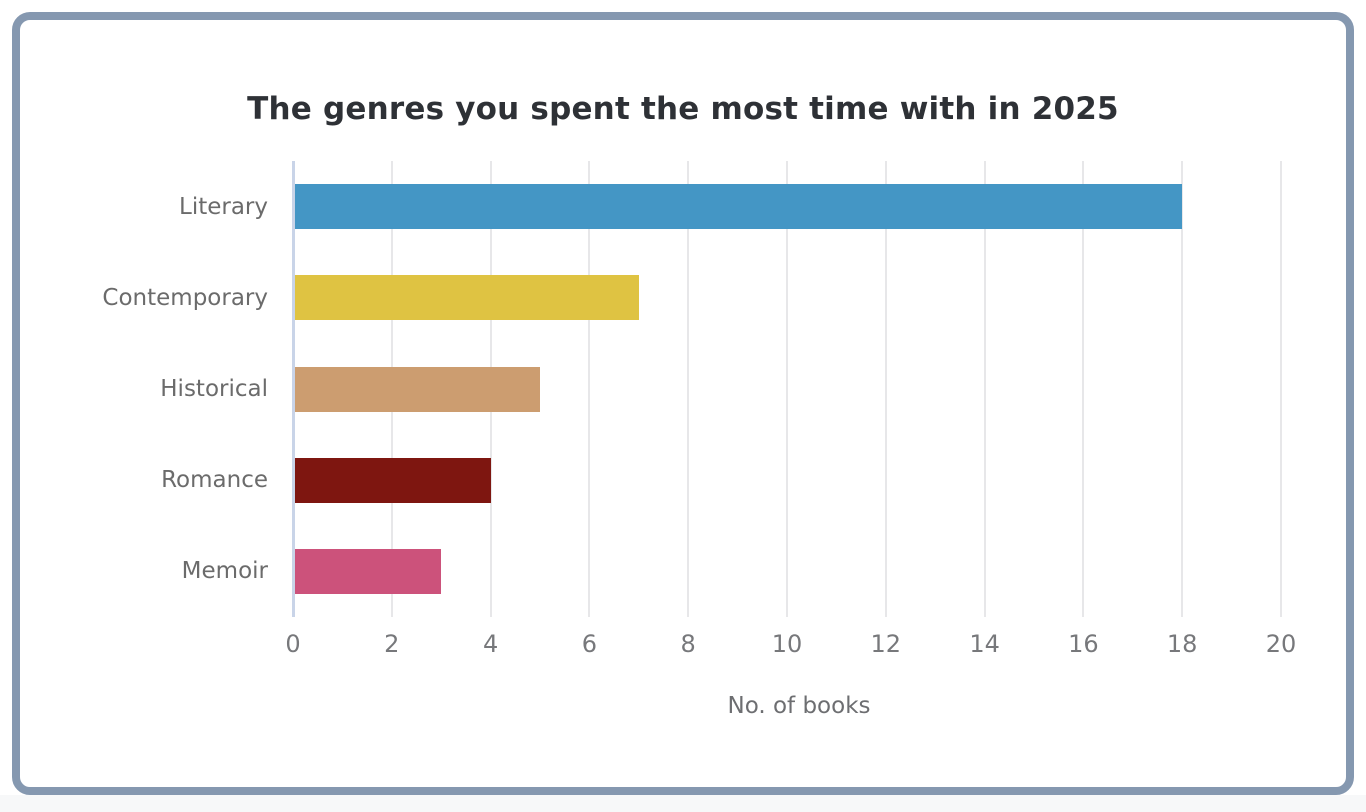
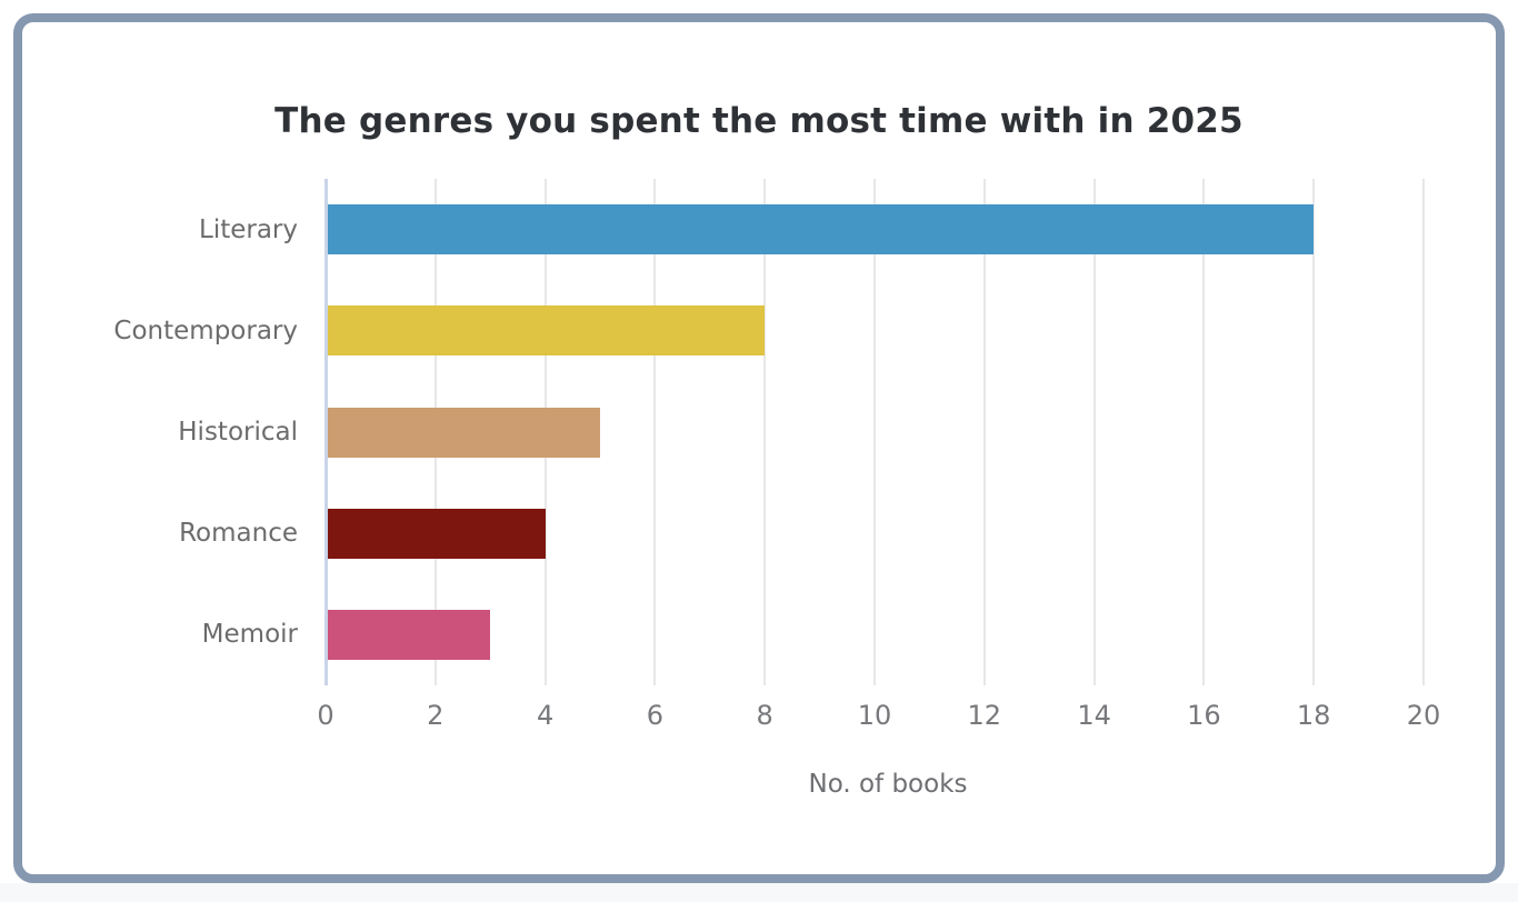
Contemporary: 7 -> 8
